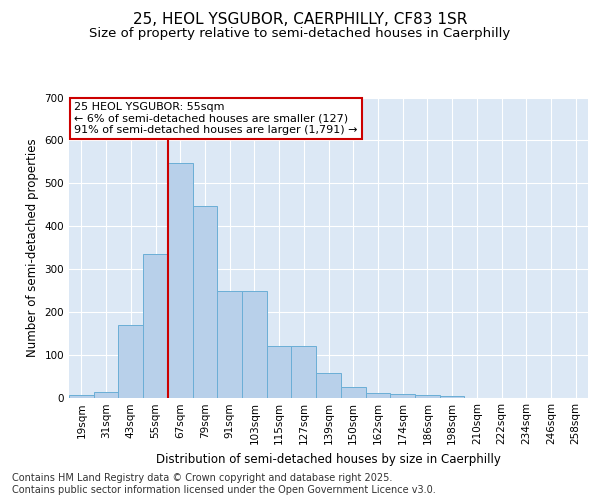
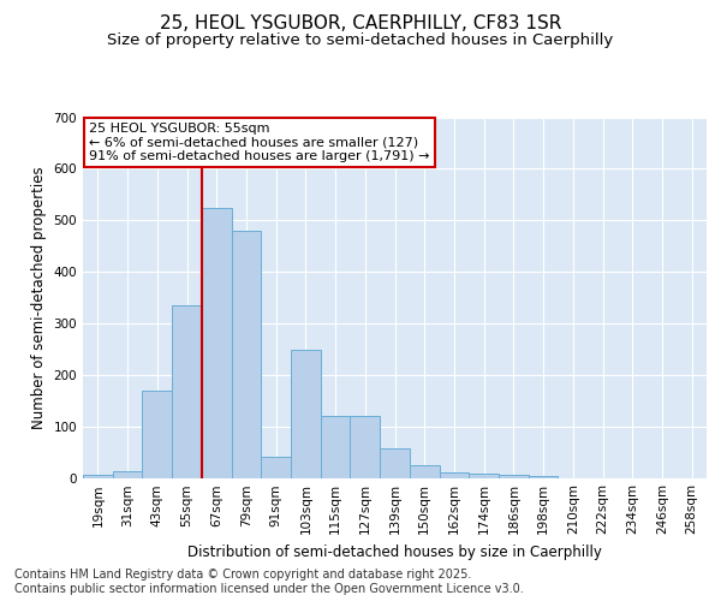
67sqm: 548 -> 525
79sqm: 448 -> 480
91sqm: 248 -> 40
